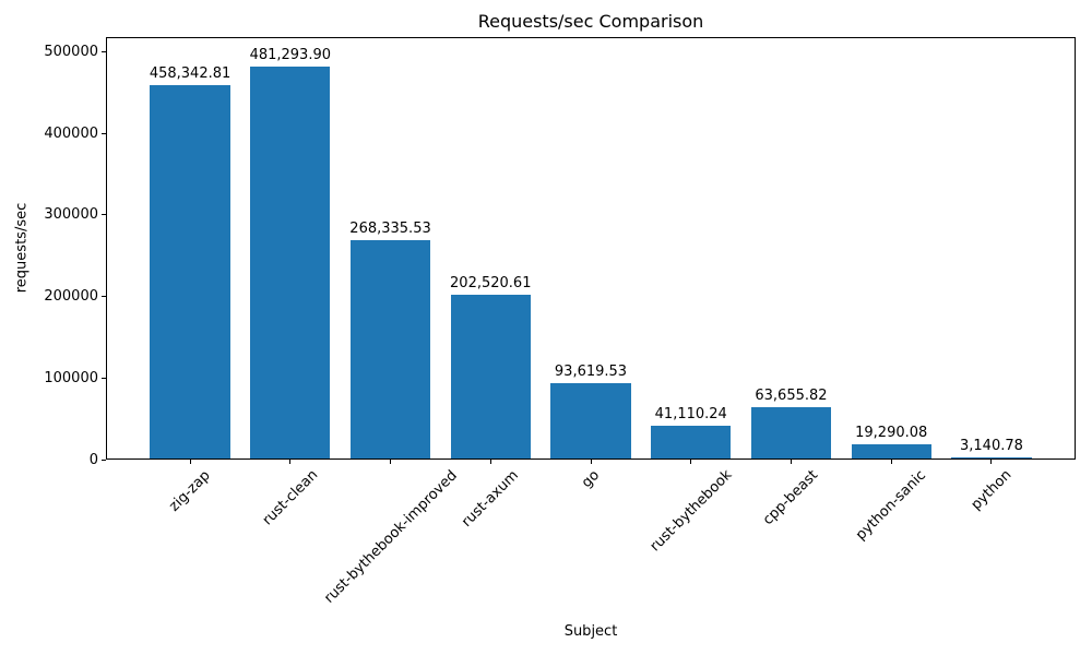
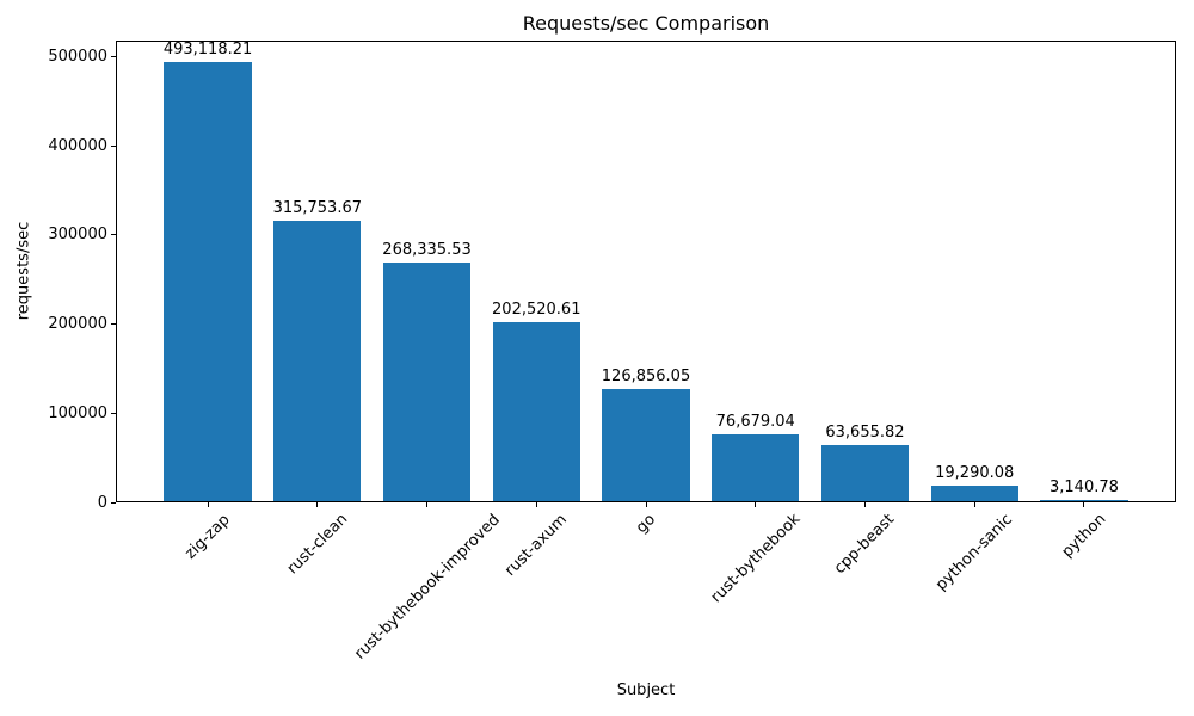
zig-zap: 458,342.81 -> 493,118.21
rust-clean: 481,293.90 -> 315,753.67
go: 93,619.53 -> 126,856.05
rust-bythebook: 41,110.24 -> 76,679.04
